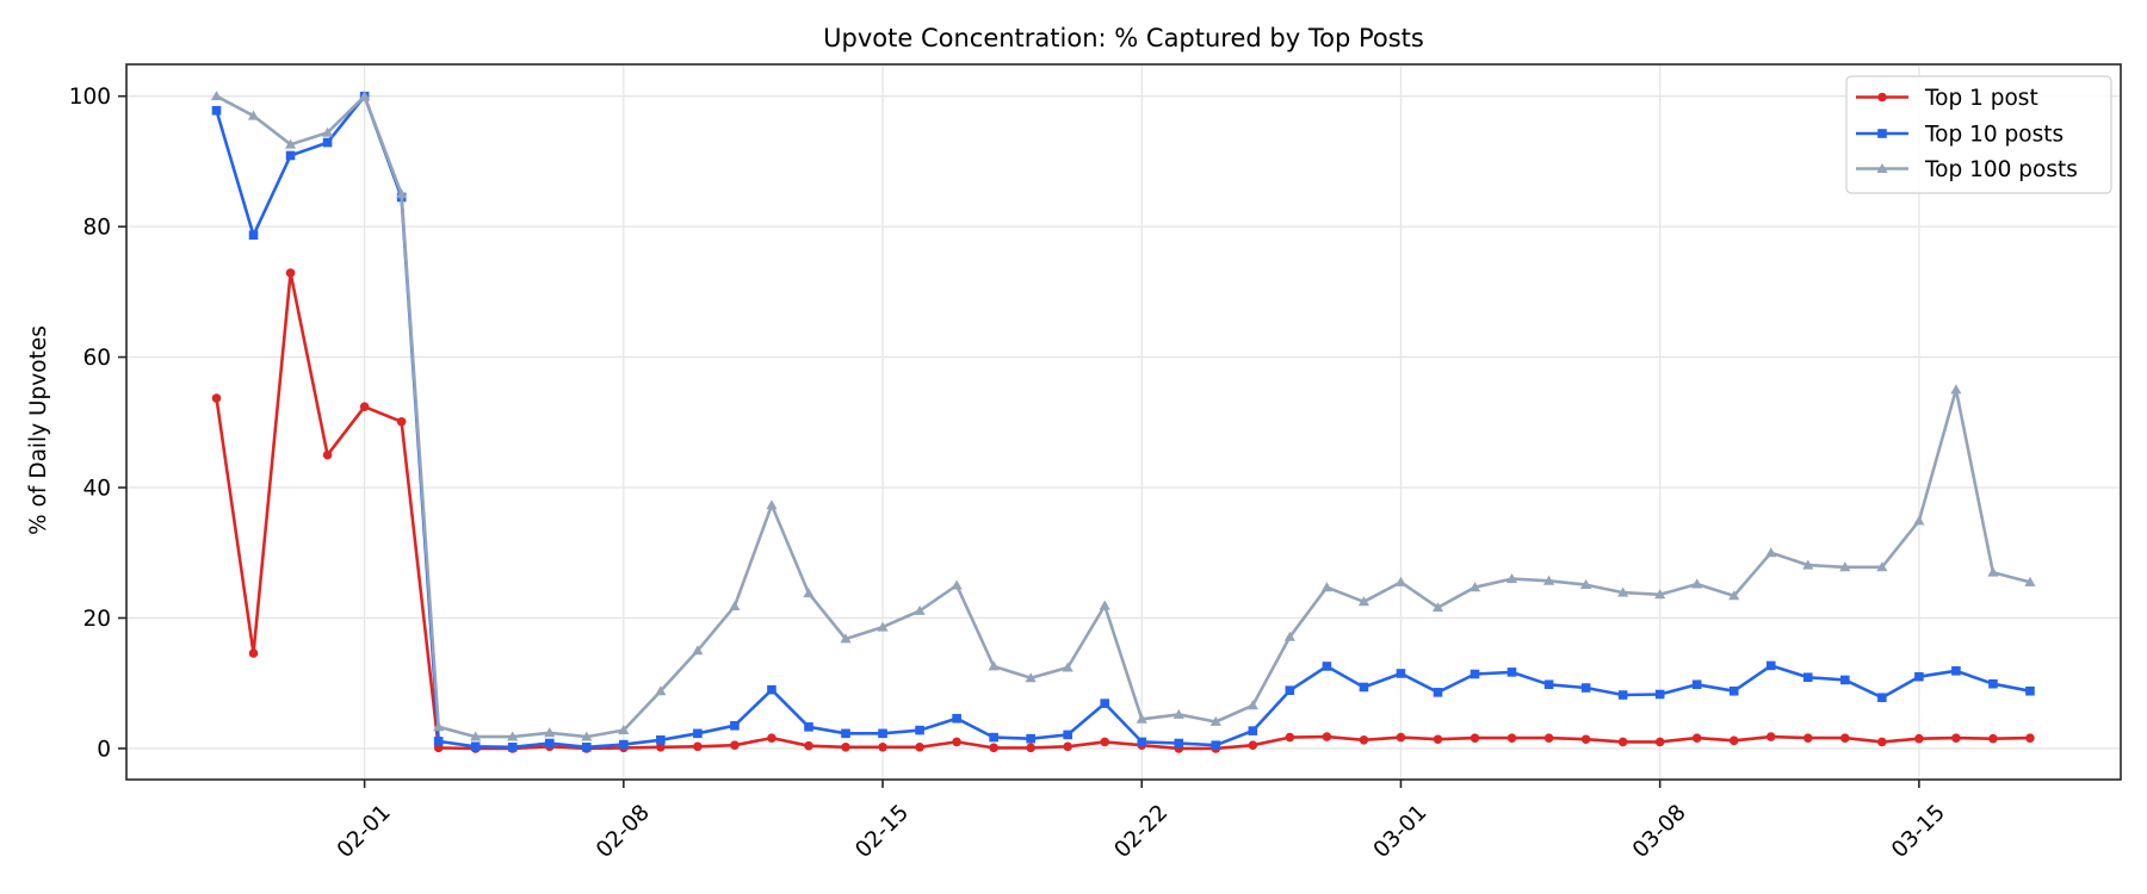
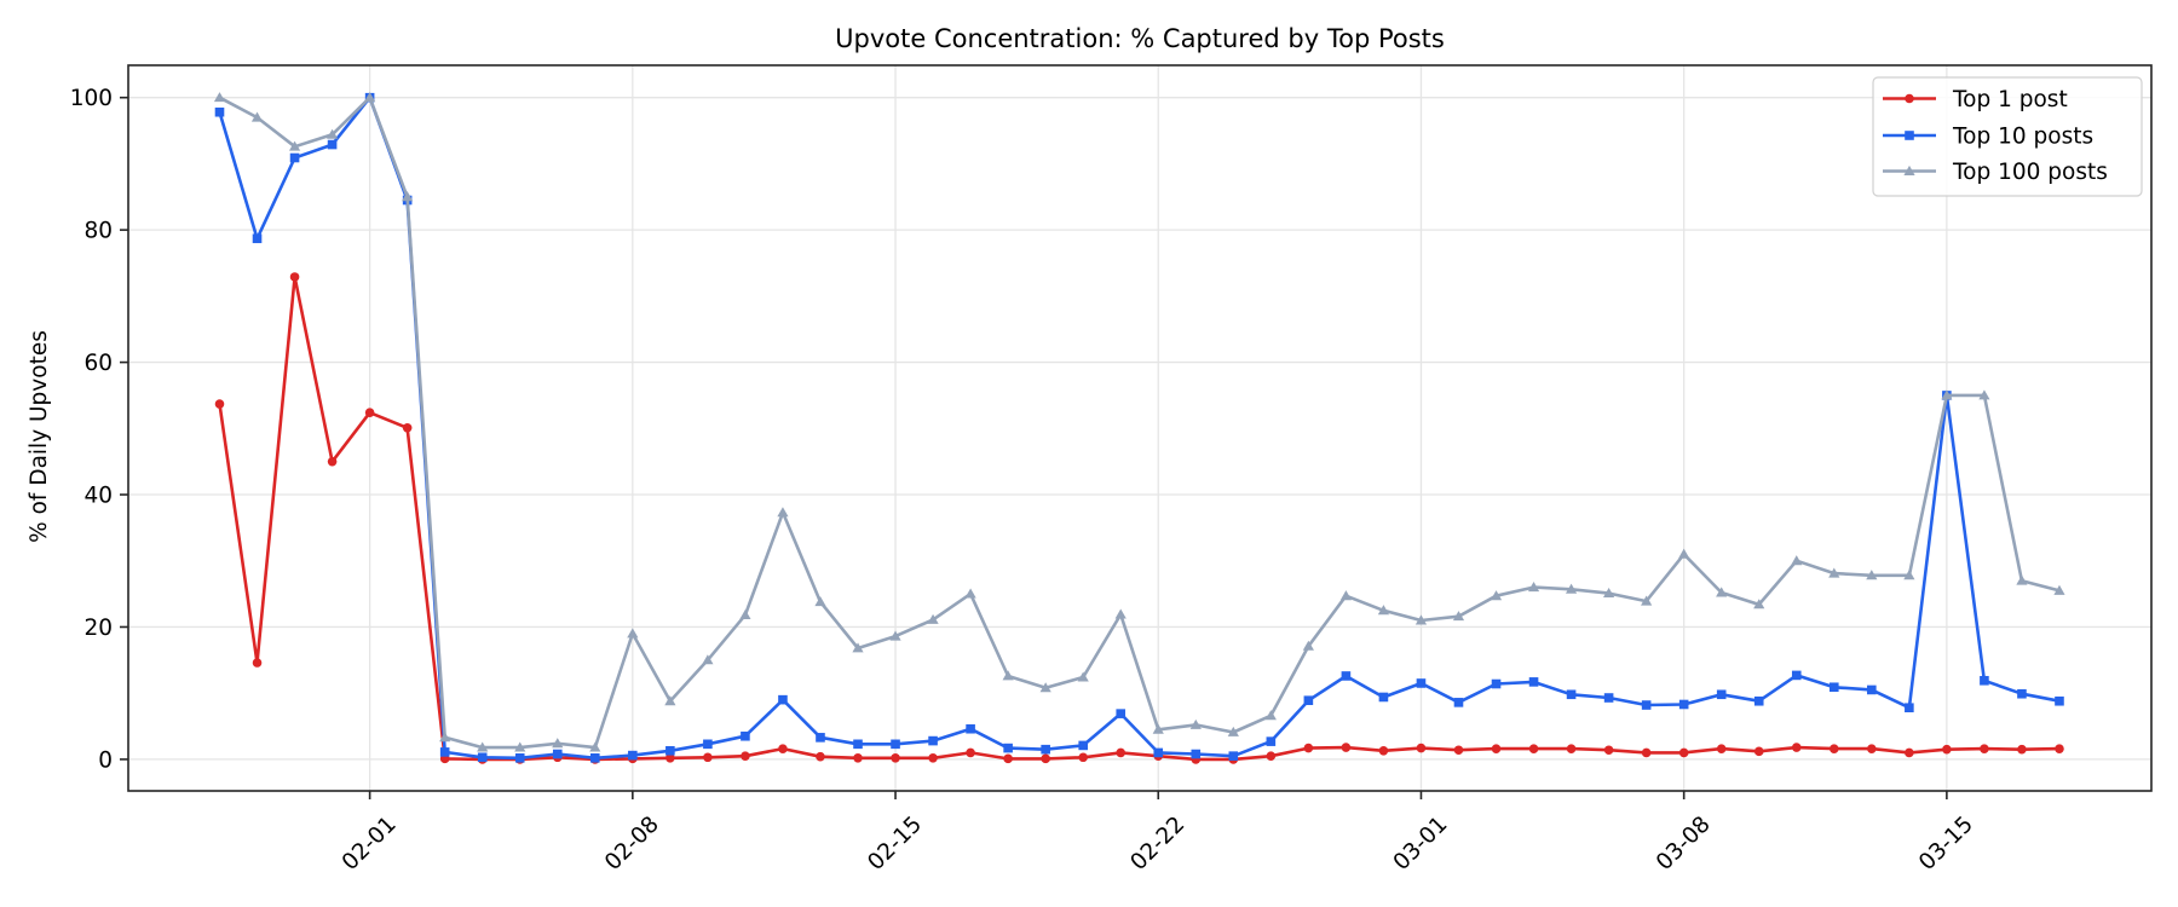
Top 100 posts/02-08: 3 -> 19
Top 100 posts/03-01: 26 -> 21
Top 100 posts/03-08: 24 -> 31
Top 10 posts/03-15: 11 -> 55
Top 100 posts/03-15: 35 -> 55
